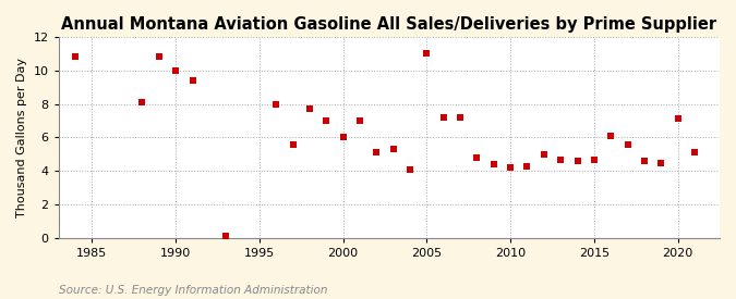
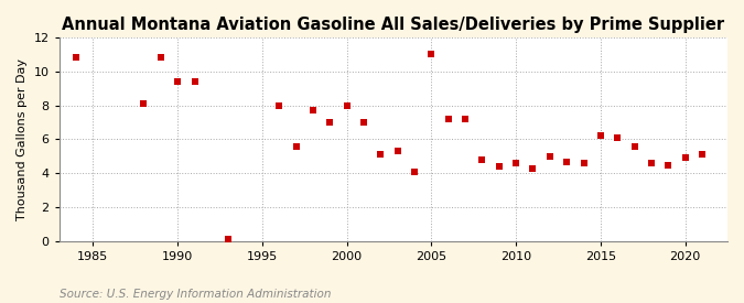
1990: 10.0 -> 9.4
2000: 6.0 -> 8.0
2010: 4.2 -> 4.6
2015: 4.7 -> 6.2
2020: 7.1 -> 4.9
